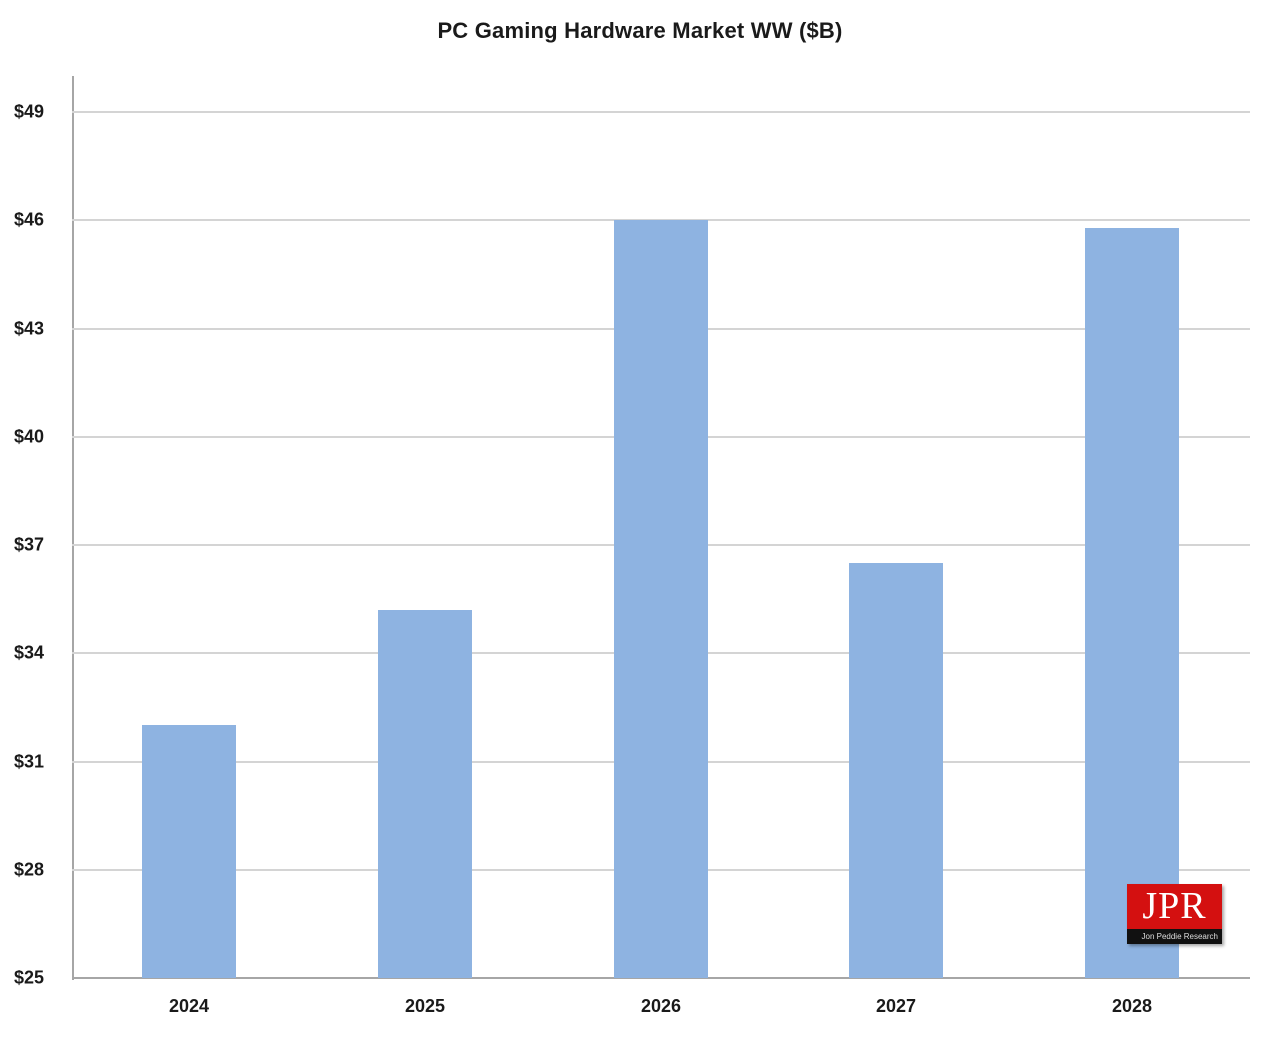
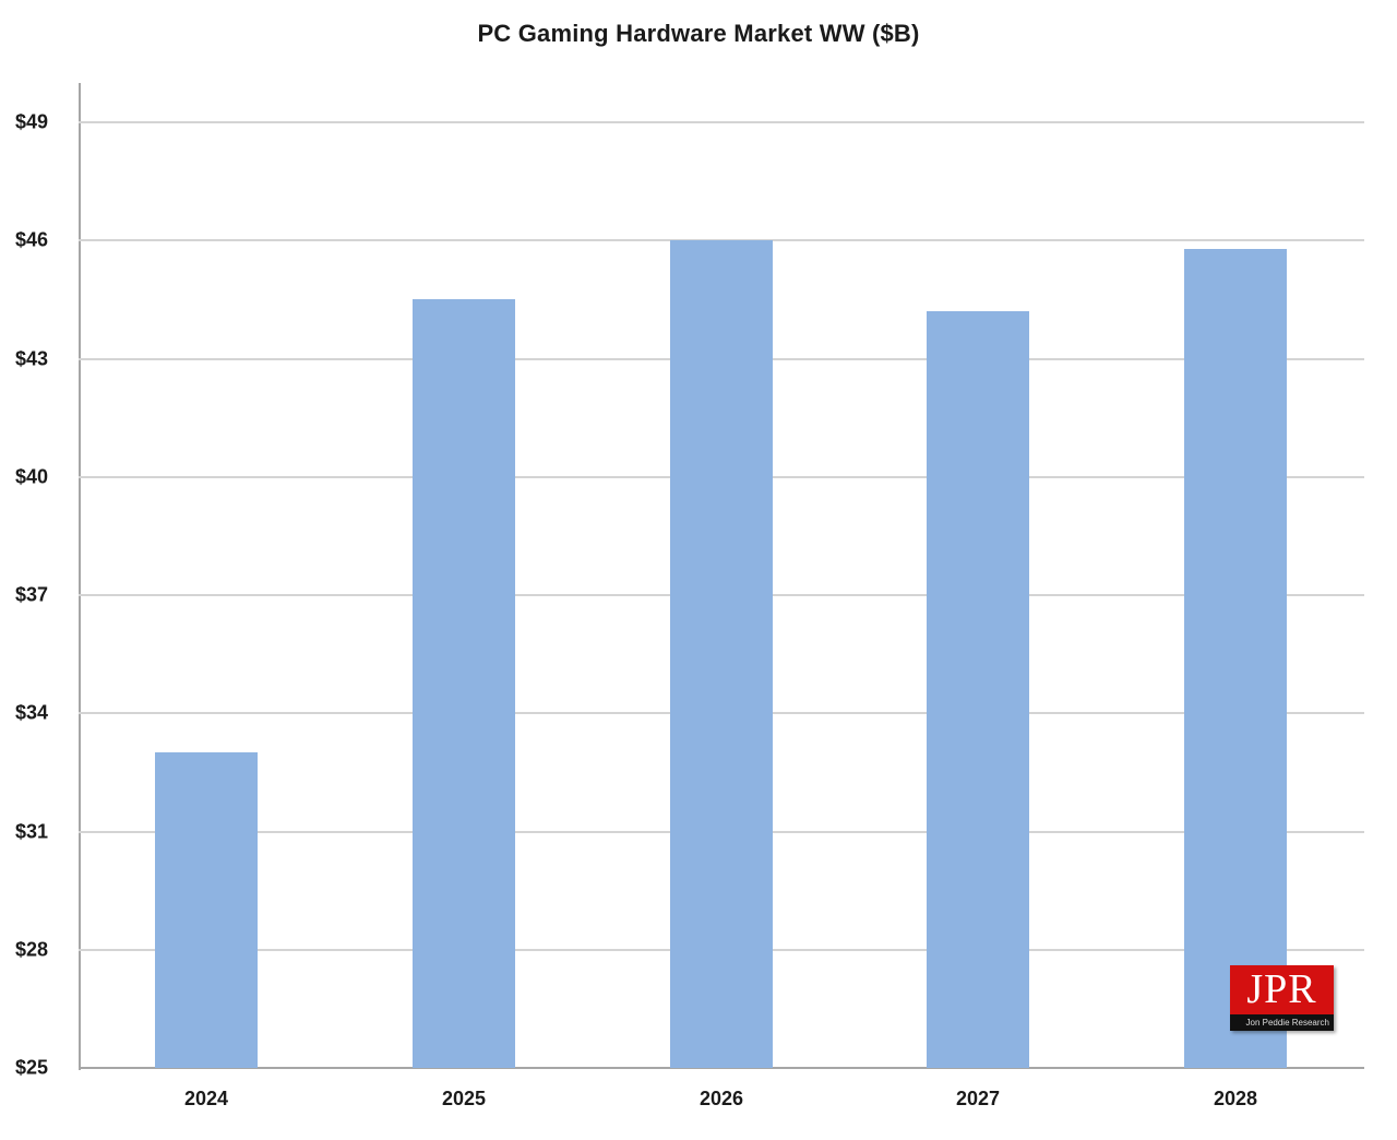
2024: $32.0 -> $33.0
2025: $35.2 -> $44.5
2027: $36.5 -> $44.2
